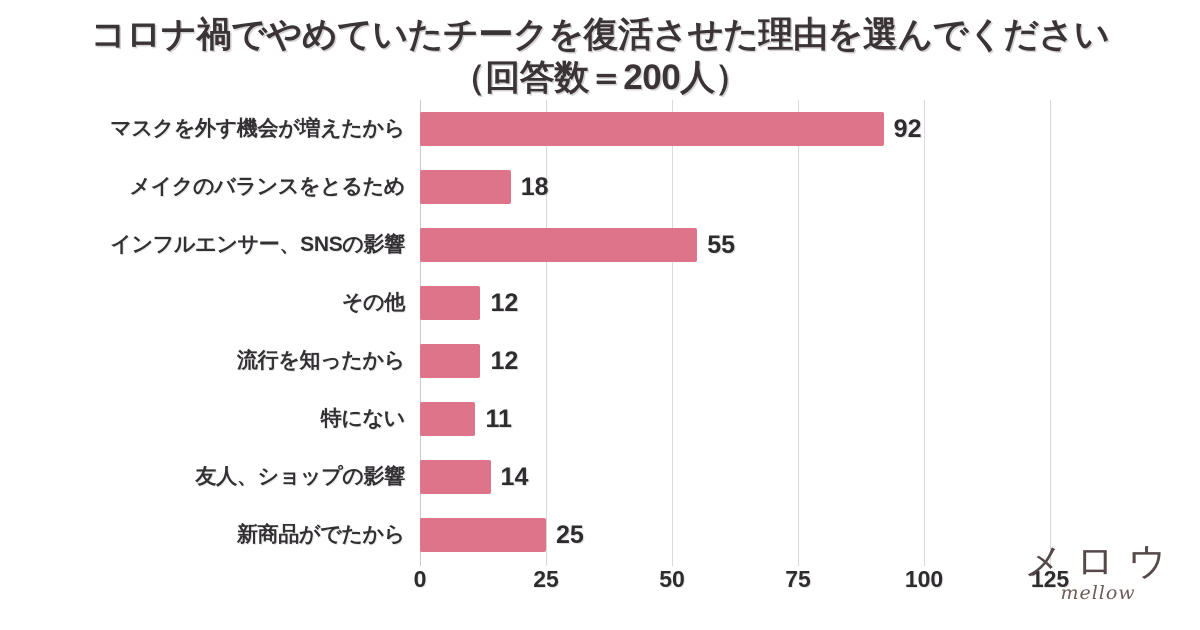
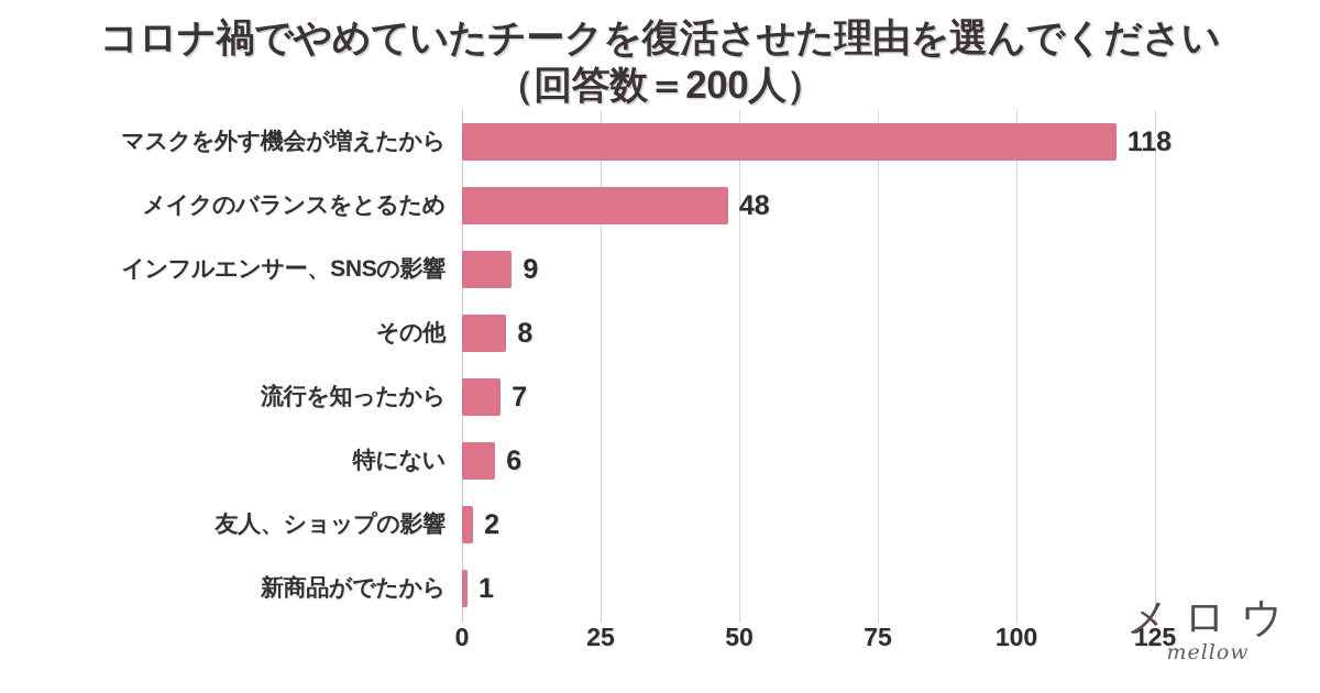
マスクを外す機会が増えたから: 92 -> 118
メイクのバランスをとるため: 18 -> 48
インフルエンサー、SNSの影響: 55 -> 9
その他: 12 -> 8
流行を知ったから: 12 -> 7
特にない: 11 -> 6
友人、ショップの影響: 14 -> 2
新商品がでたから: 25 -> 1
